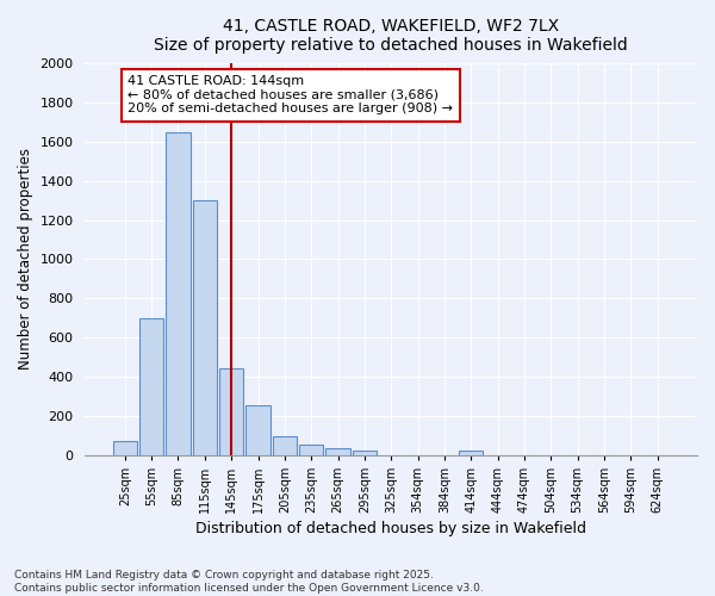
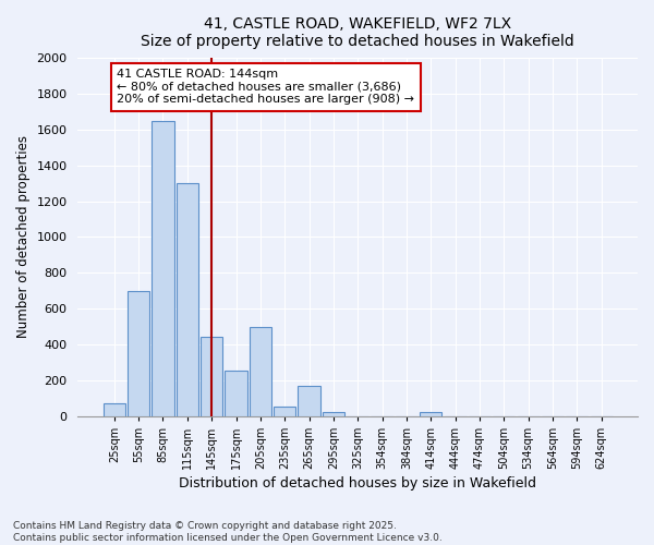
205sqm: 100 -> 500
265sqm: 40 -> 170
